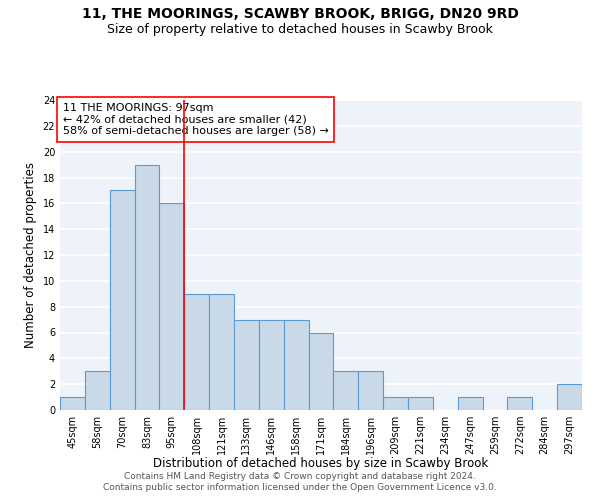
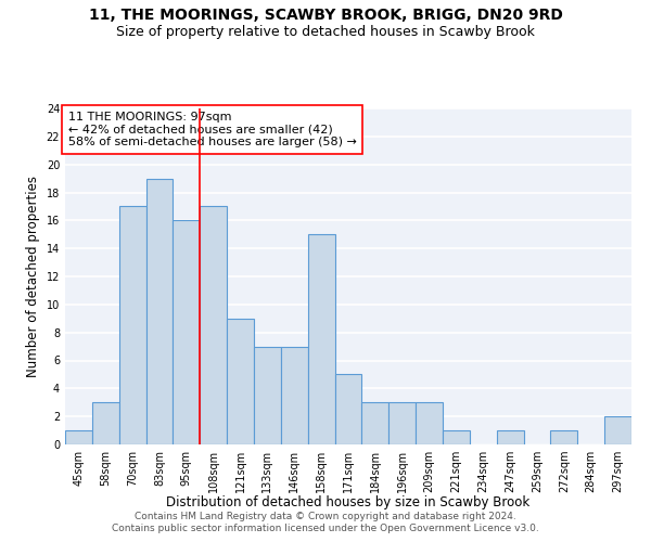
108sqm: 9 -> 17
158sqm: 7 -> 15
171sqm: 6 -> 5
209sqm: 1 -> 3
